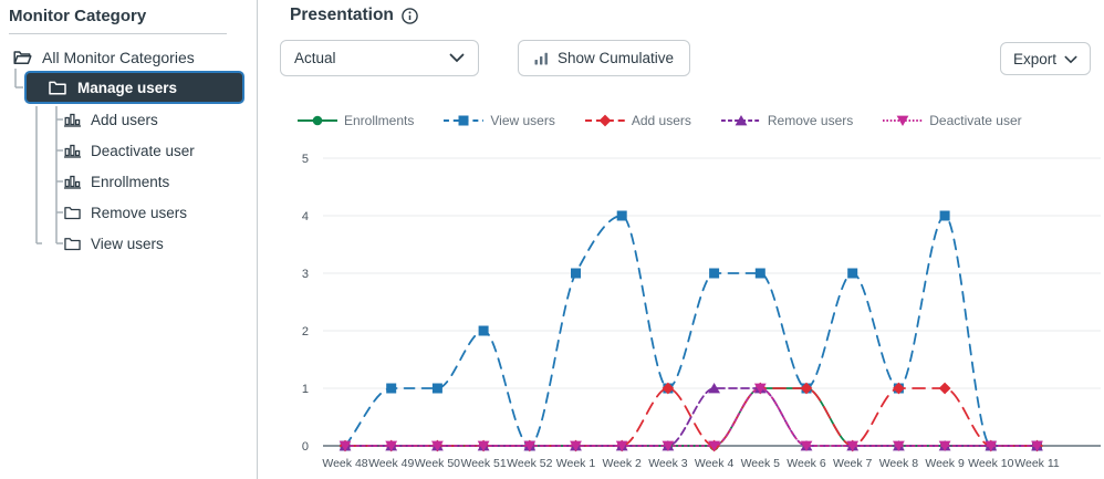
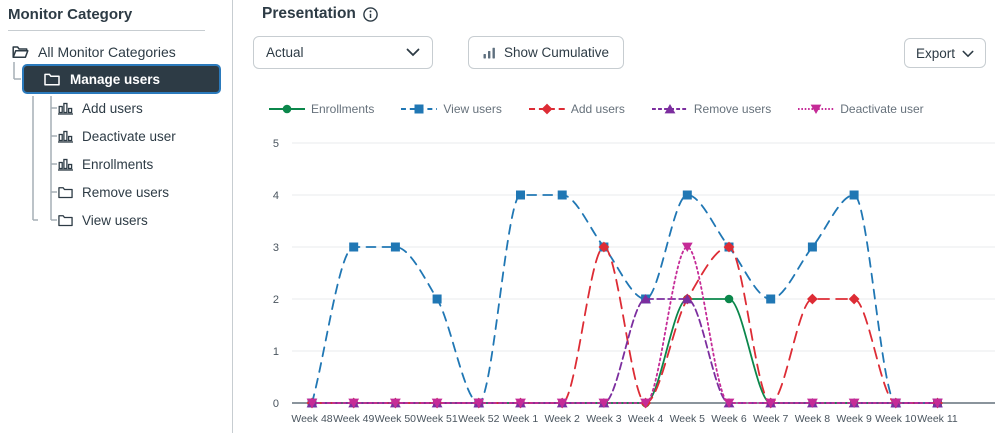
View users/Week 49: 1 -> 3
View users/Week 50: 1 -> 3
View users/Week 1: 3 -> 4
View users/Week 3: 1 -> 3
Add users/Week 3: 1 -> 3
View users/Week 4: 3 -> 2
Remove users/Week 4: 1 -> 2
Enrollments/Week 5: 1 -> 2
View users/Week 5: 3 -> 4
Add users/Week 5: 1 -> 2
Remove users/Week 5: 1 -> 2
Deactivate user/Week 5: 1 -> 3
Enrollments/Week 6: 1 -> 2
View users/Week 6: 1 -> 3
Add users/Week 6: 1 -> 3
View users/Week 7: 3 -> 2
View users/Week 8: 1 -> 3
Add users/Week 8: 1 -> 2
Add users/Week 9: 1 -> 2
